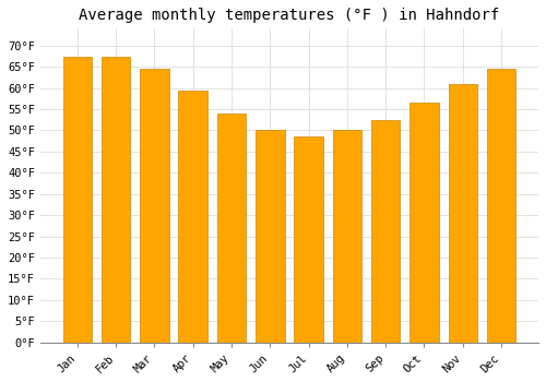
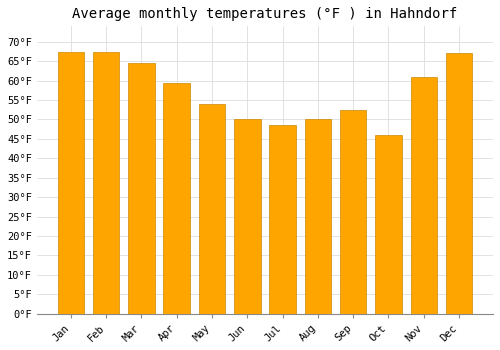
Oct: 56.5°F -> 46.0°F
Dec: 64.5°F -> 67.0°F
